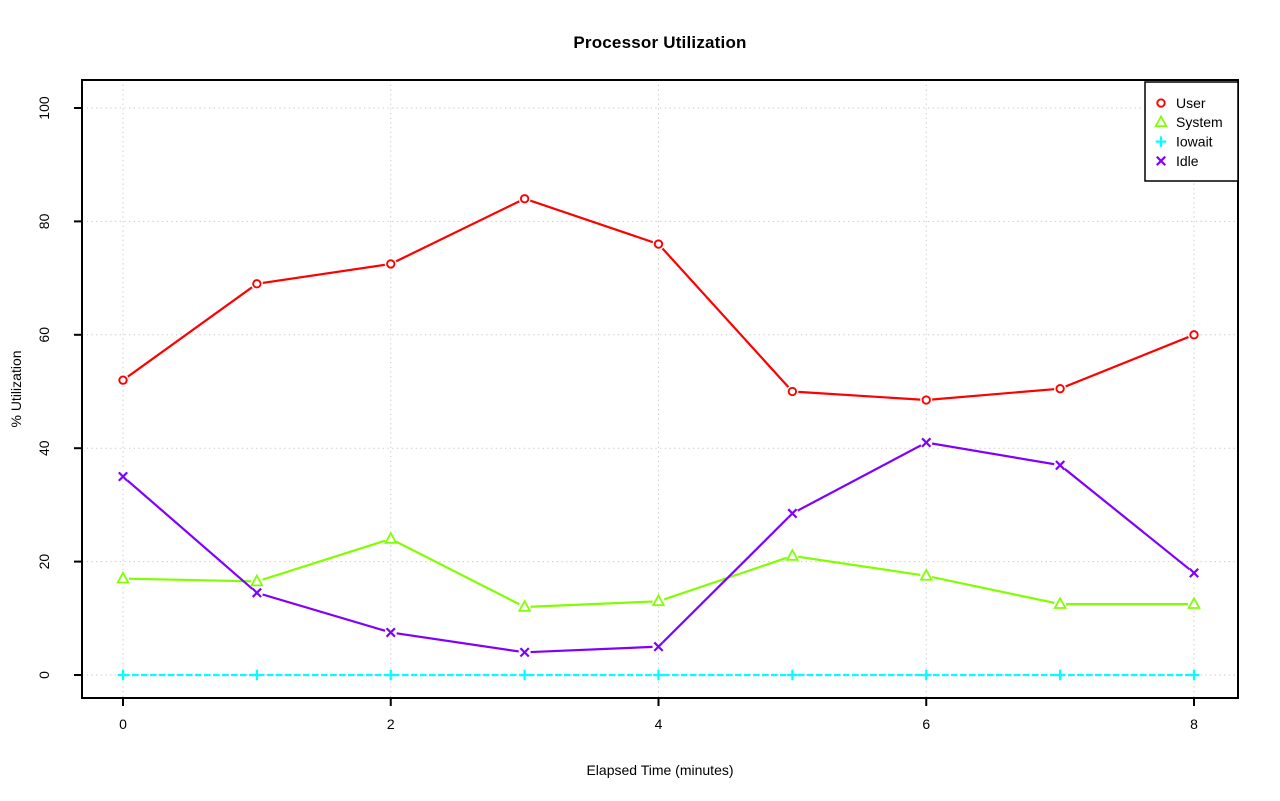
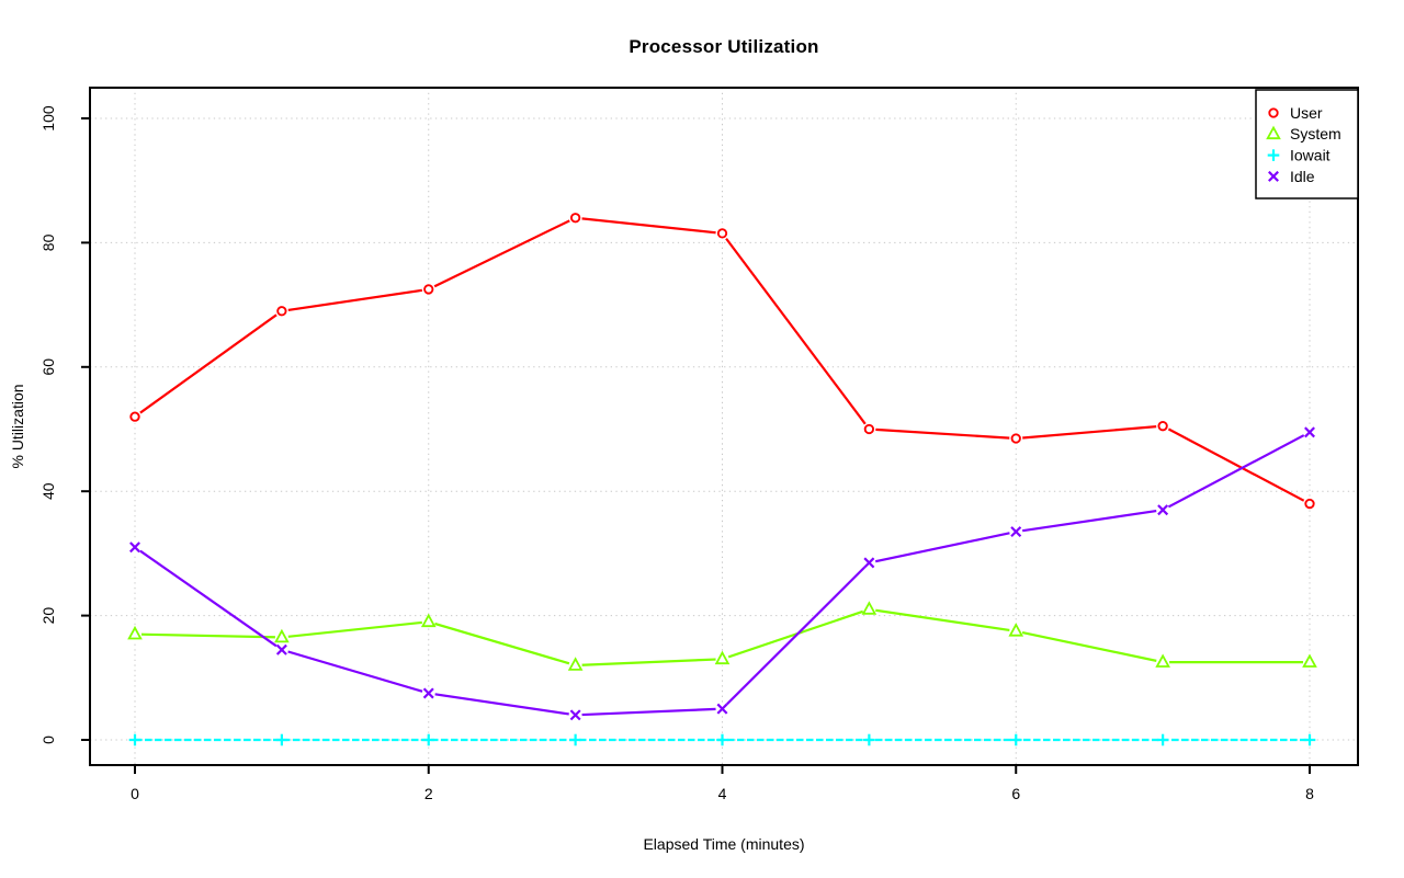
Idle/0: 35 -> 31
System/2: 24 -> 19
User/4: 76 -> 82
Idle/6: 41 -> 34
User/8: 60 -> 38
Idle/8: 18 -> 50
